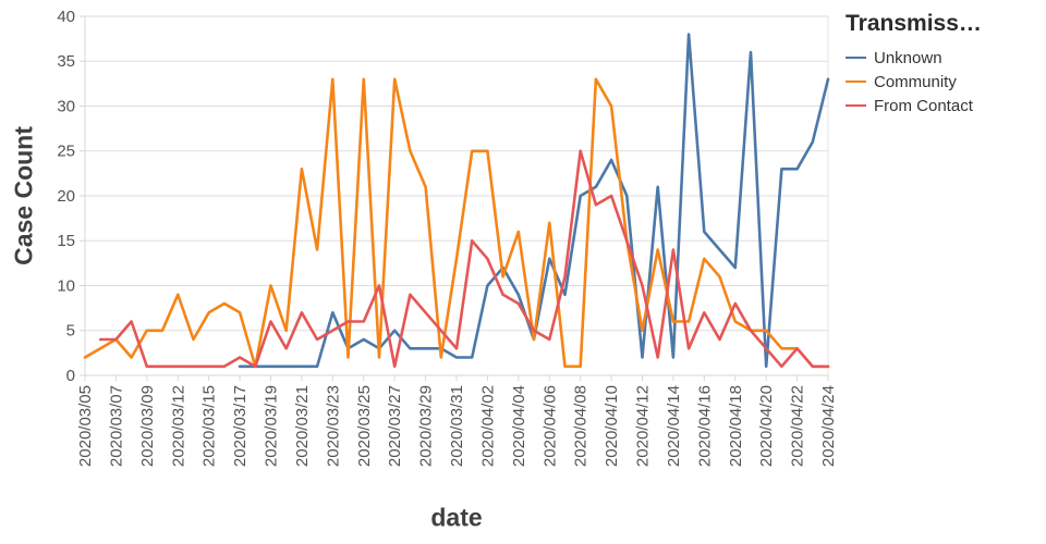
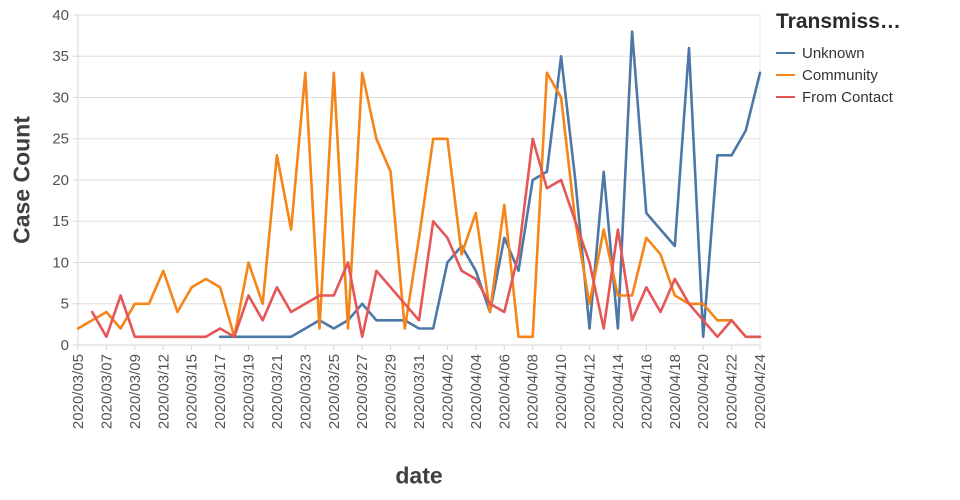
From Contact/2020/03/07: 4 -> 1
Unknown/2020/03/23: 7 -> 2
Unknown/2020/03/25: 4 -> 2
Unknown/2020/04/10: 24 -> 35
